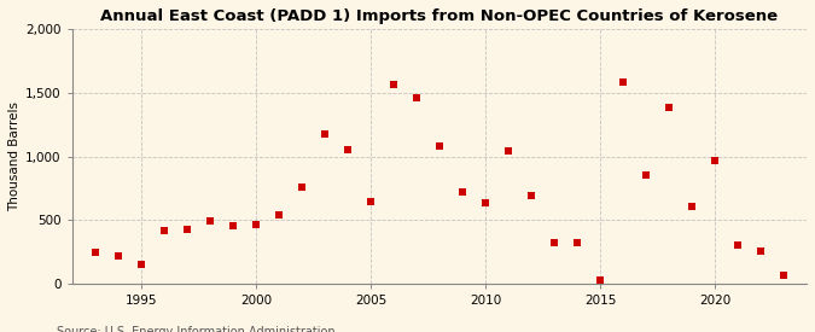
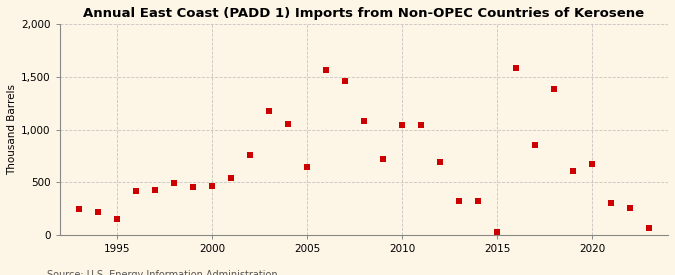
2010: 640 -> 1,040
2020: 970 -> 670
